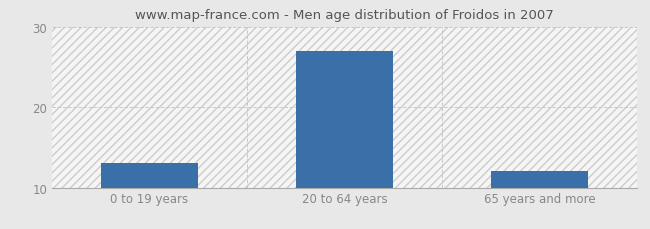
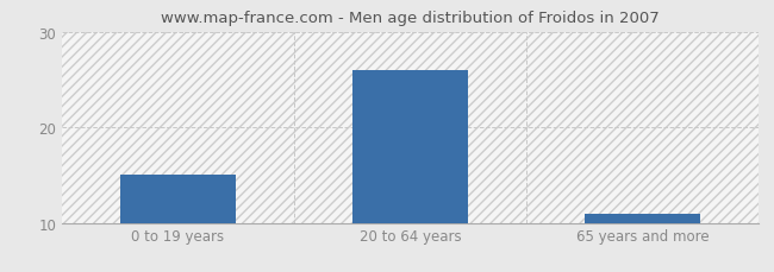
0 to 19 years: 13 -> 15
20 to 64 years: 27 -> 26
65 years and more: 12 -> 11
